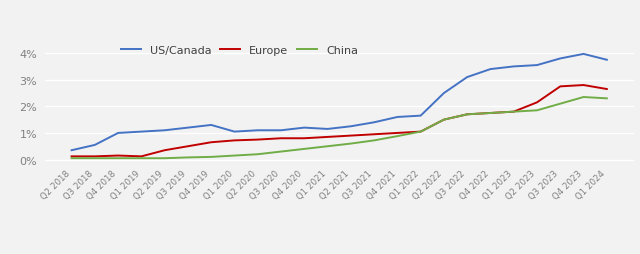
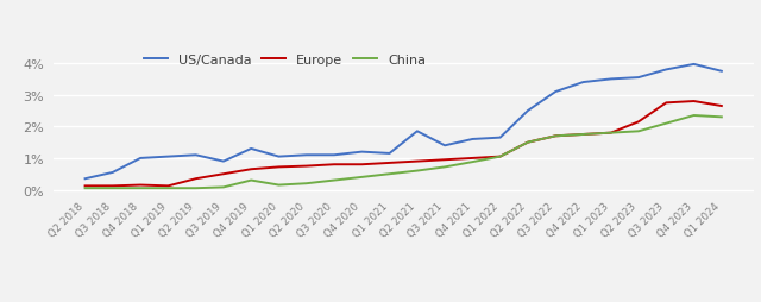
US/Canada/Q3 2019: 1.20% -> 0.90%
China/Q4 2019: 0.10% -> 0.30%
US/Canada/Q2 2021: 1.25% -> 1.85%
